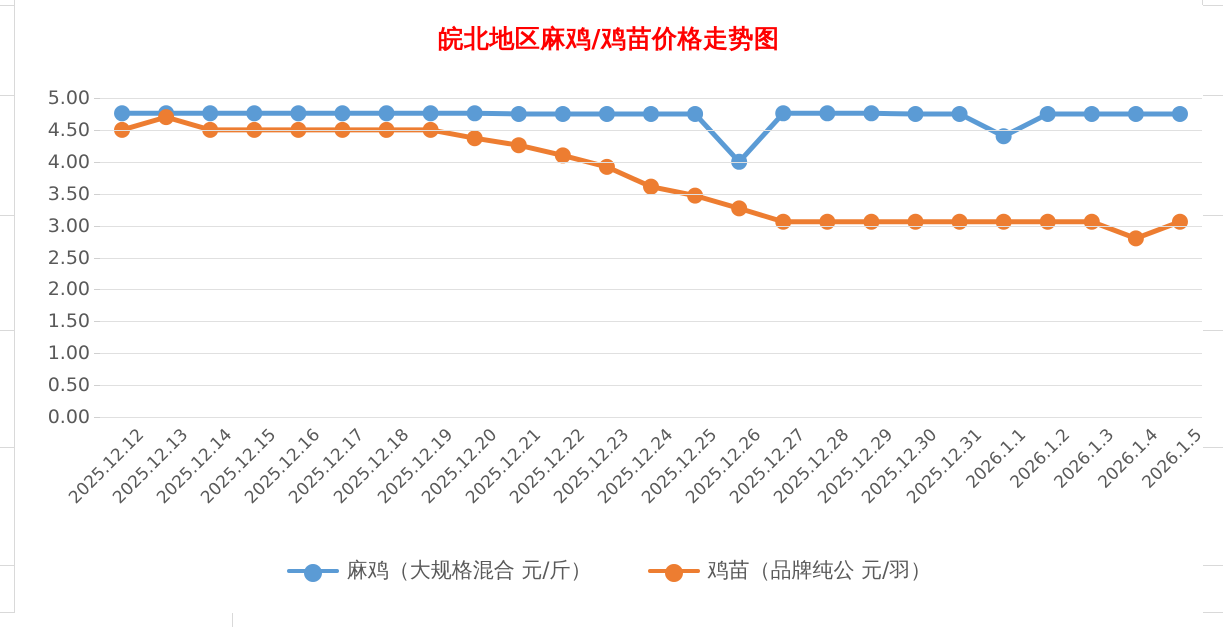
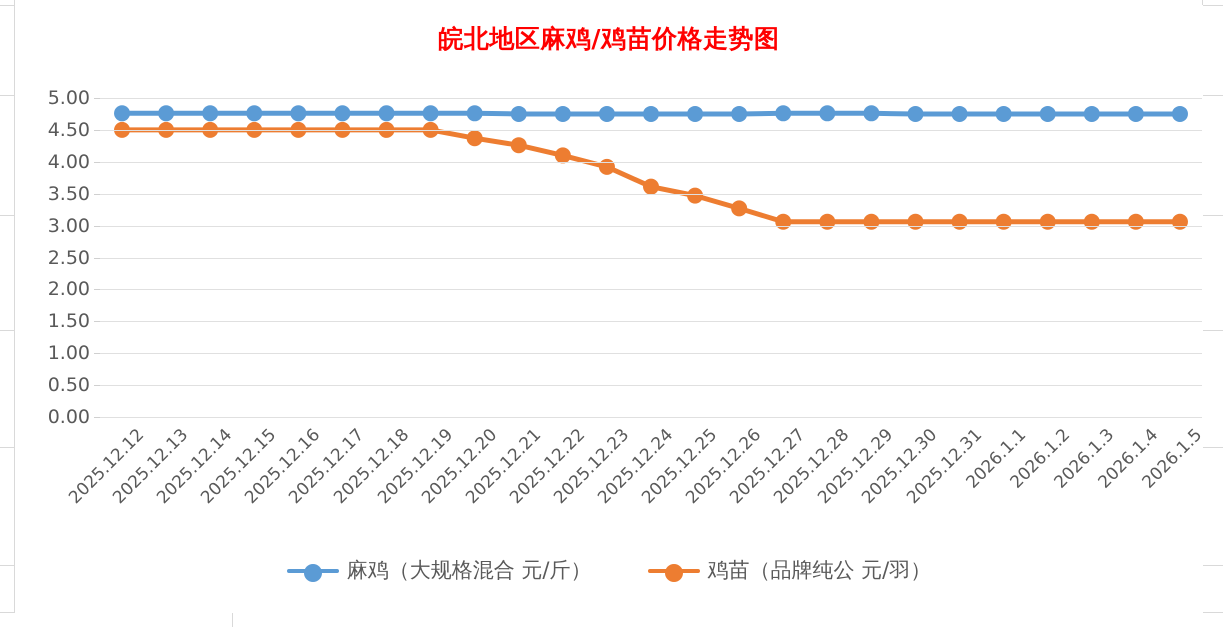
鸡苗（品牌纯公 元/羽）/2025.12.13: 4.7 -> 4.5
麻鸡（大规格混合 元/斤）/2025.12.26: 4.0 -> 4.8
麻鸡（大规格混合 元/斤）/2026.1.1: 4.4 -> 4.8
鸡苗（品牌纯公 元/羽）/2026.1.4: 2.8 -> 3.1
